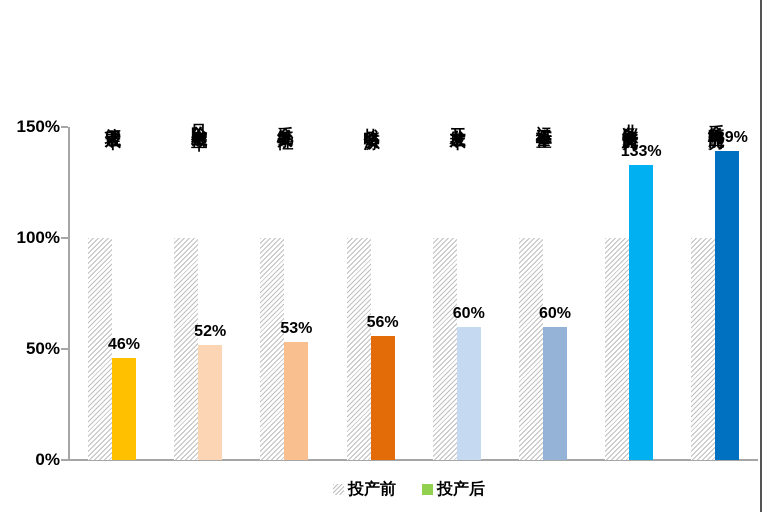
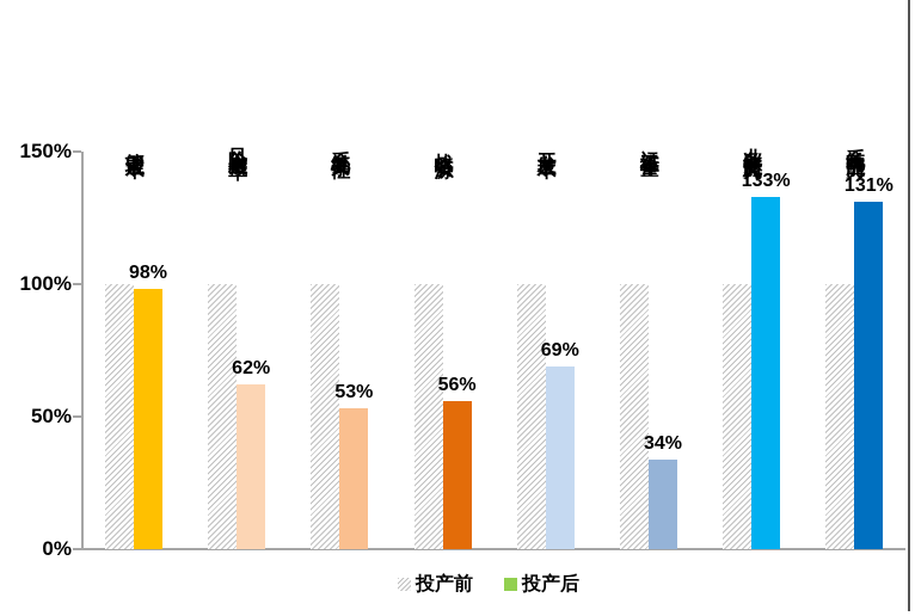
投产后/管理成本: 46% -> 98%
投产后/风险发生概率: 52% -> 62%
投产后/开发成本: 60% -> 69%
投产后/运维工作量: 60% -> 34%
投产后/系统响应能力: 139% -> 131%
